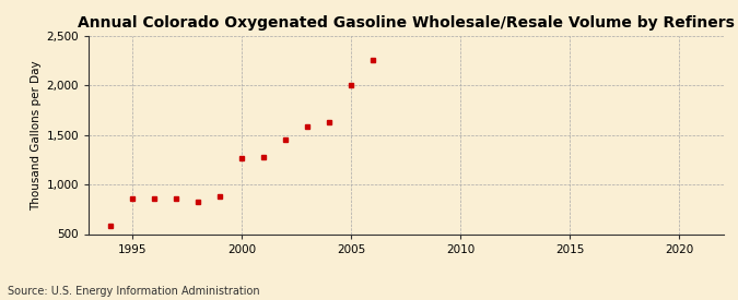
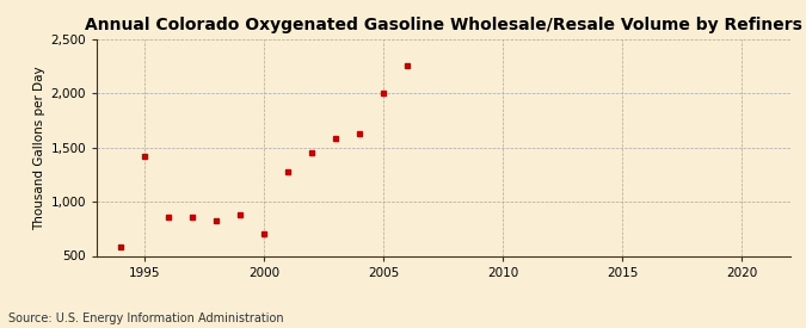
1995: 860 -> 1,420
2000: 1,270 -> 700
